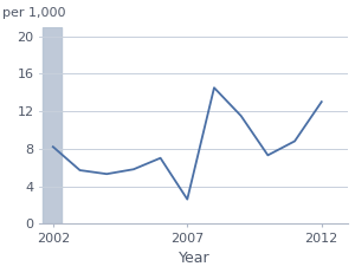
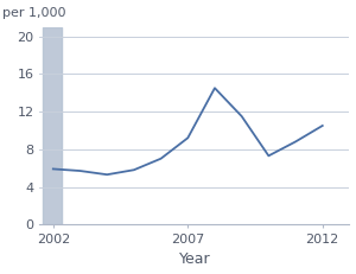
2002: 8.2 -> 5.9
2007: 2.6 -> 9.2
2012: 13.0 -> 10.5
